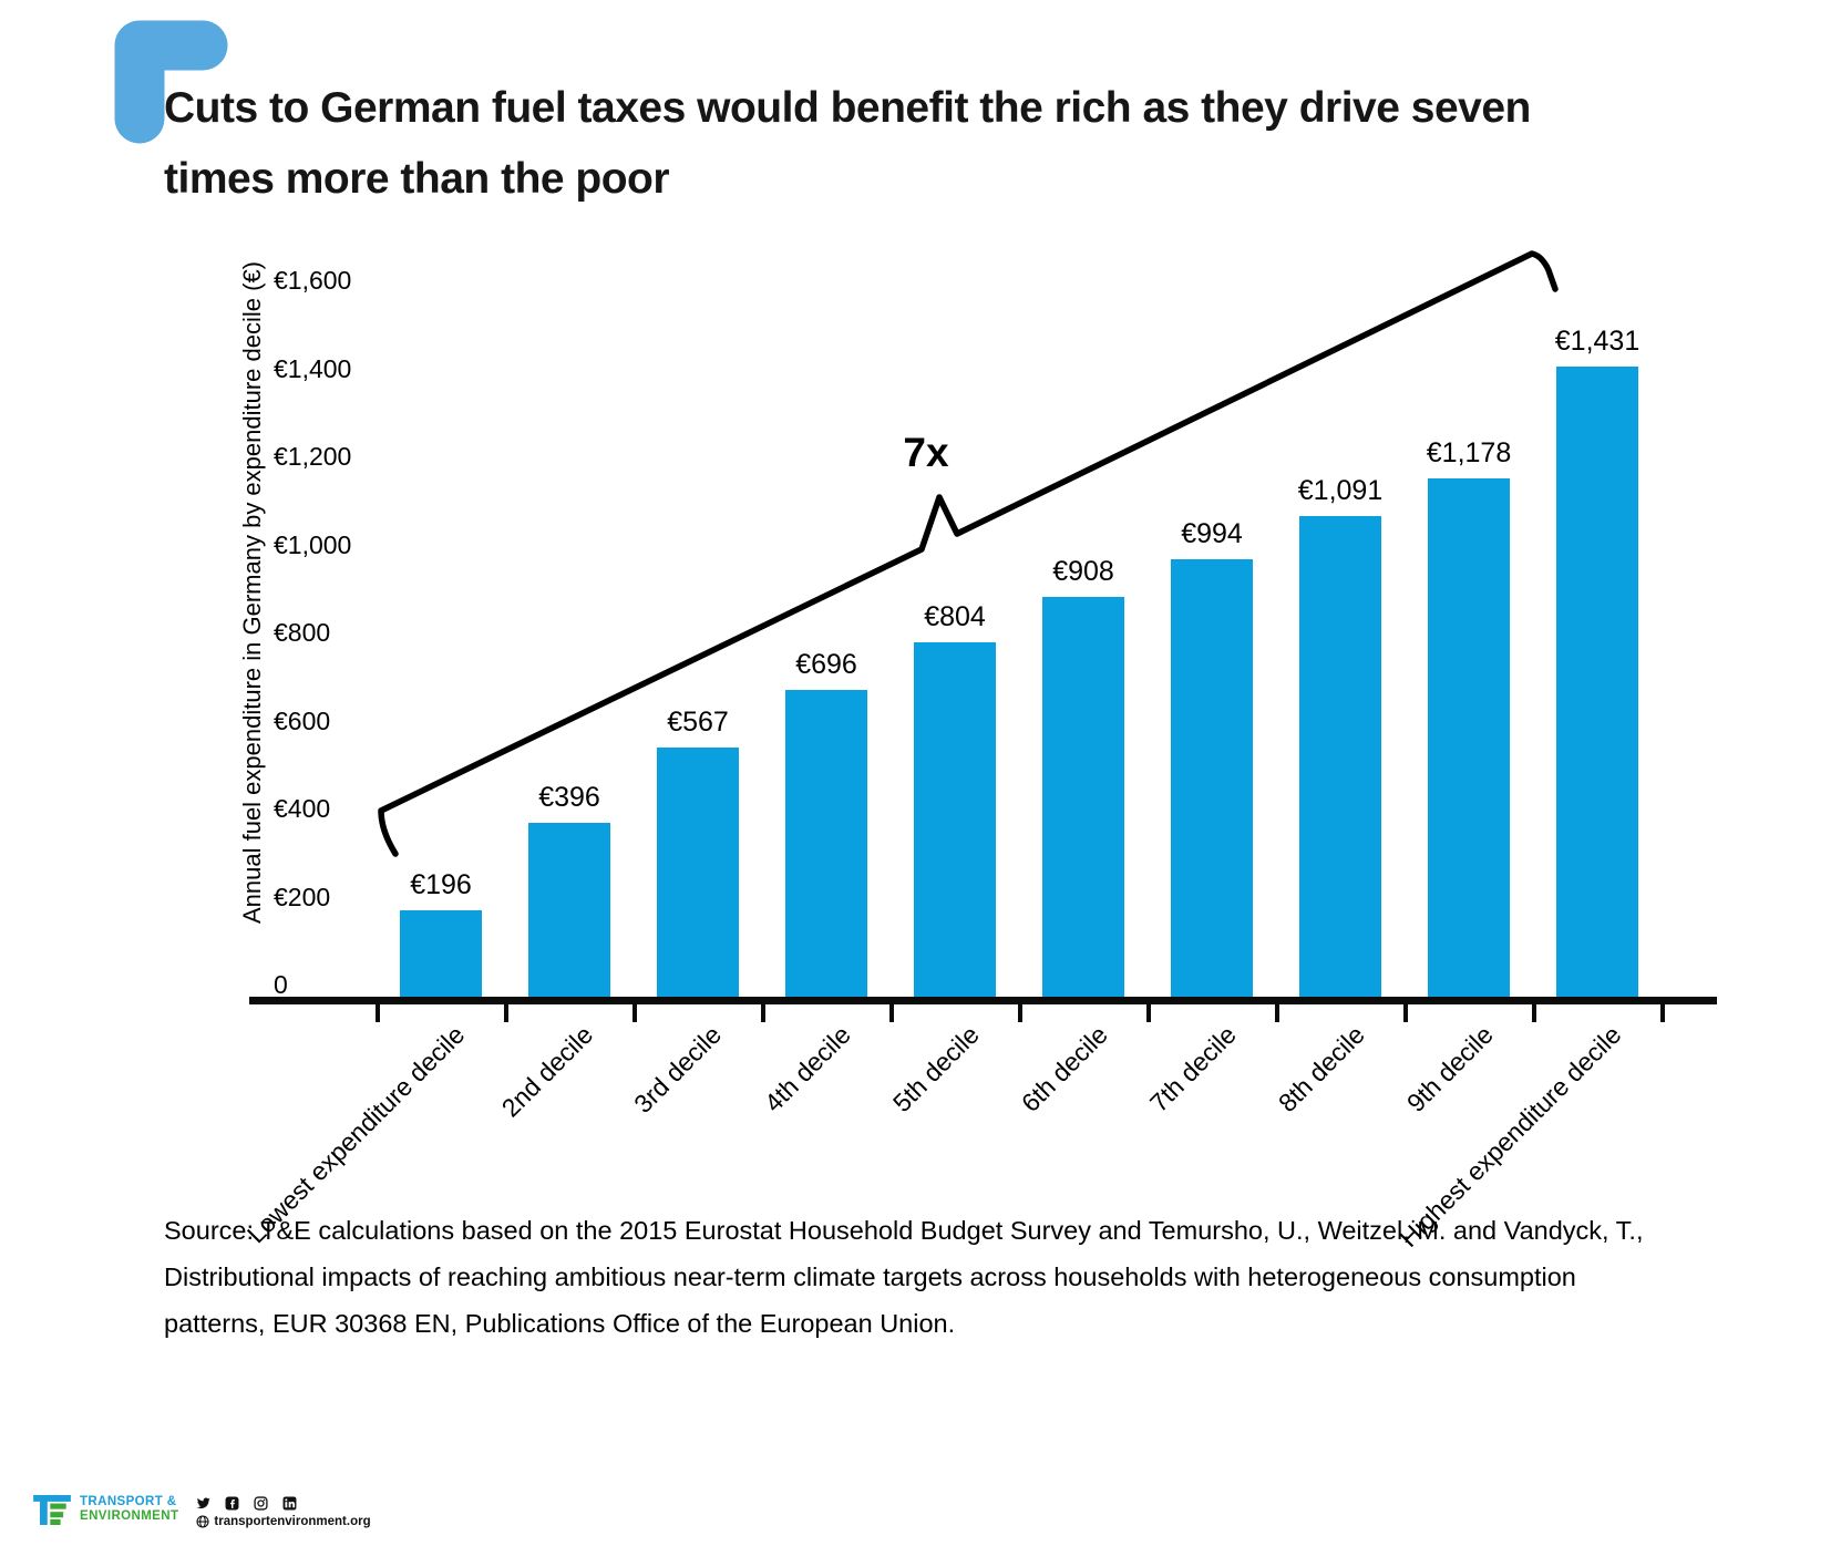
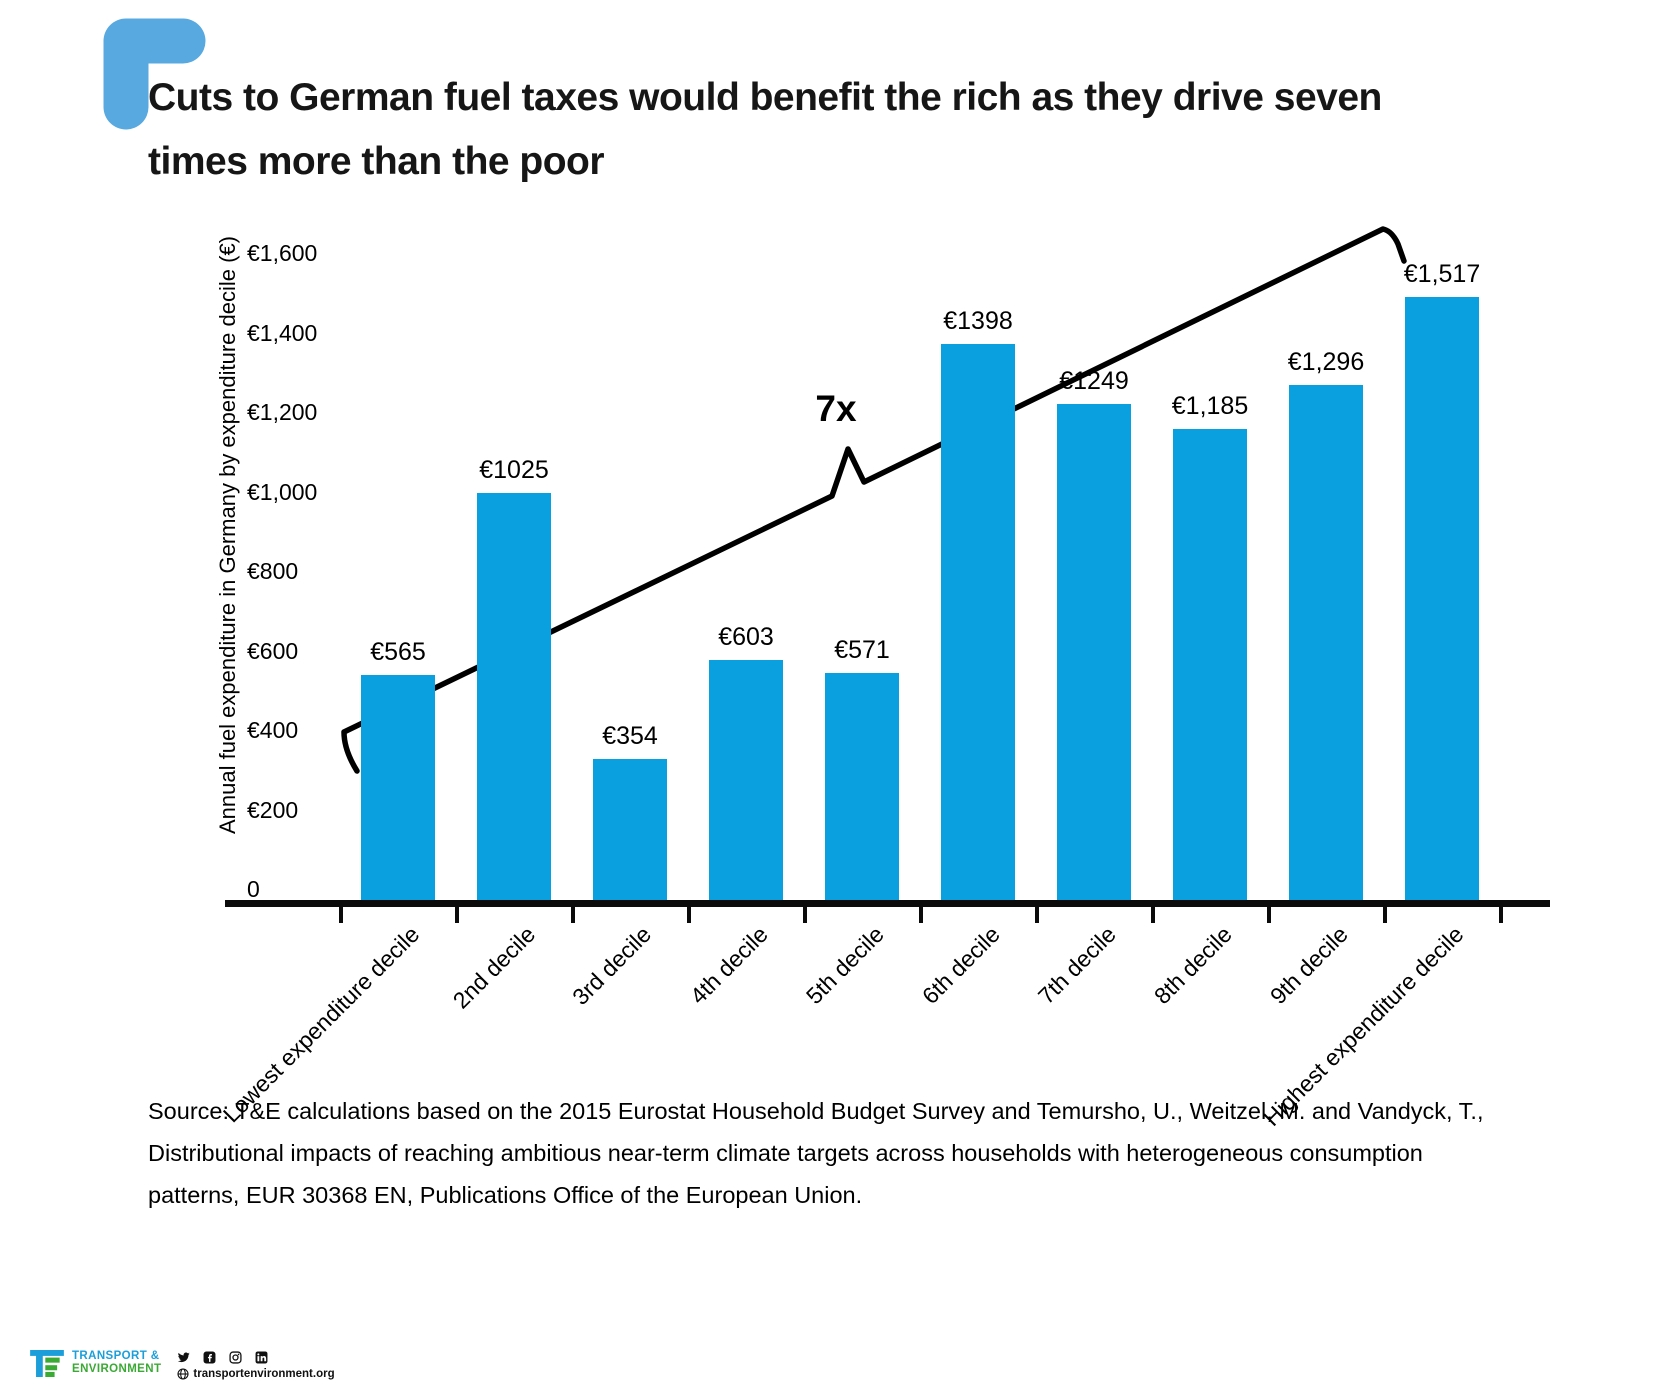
Lowest expenditure decile: €196 -> €565
2nd decile: €396 -> €1025
3rd decile: €567 -> €354
4th decile: €696 -> €603
5th decile: €804 -> €571
6th decile: €908 -> €1398
7th decile: €994 -> €1249
8th decile: €1,091 -> €1,185
9th decile: €1,178 -> €1,296
Highest expenditure decile: €1,431 -> €1,517
